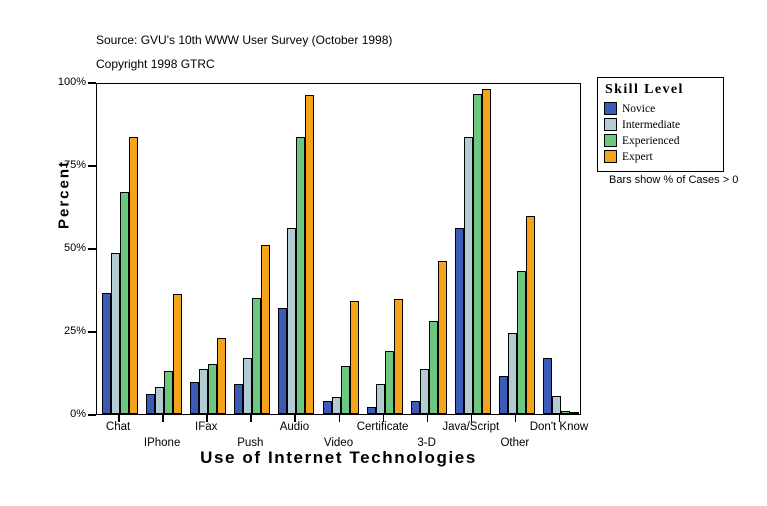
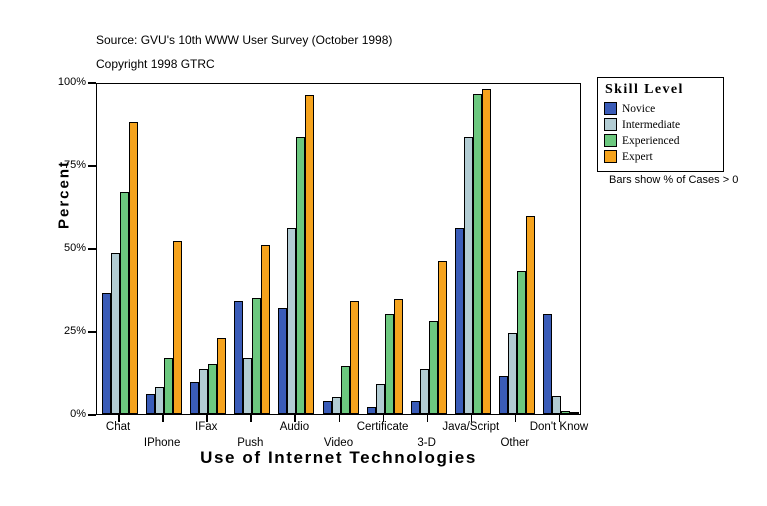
Expert/Chat: 84% -> 88%
Experienced/IPhone: 13% -> 17%
Expert/IPhone: 36% -> 52%
Novice/Push: 9% -> 34%
Experienced/Certificate: 19% -> 30%
Novice/Don't Know: 17% -> 30%
